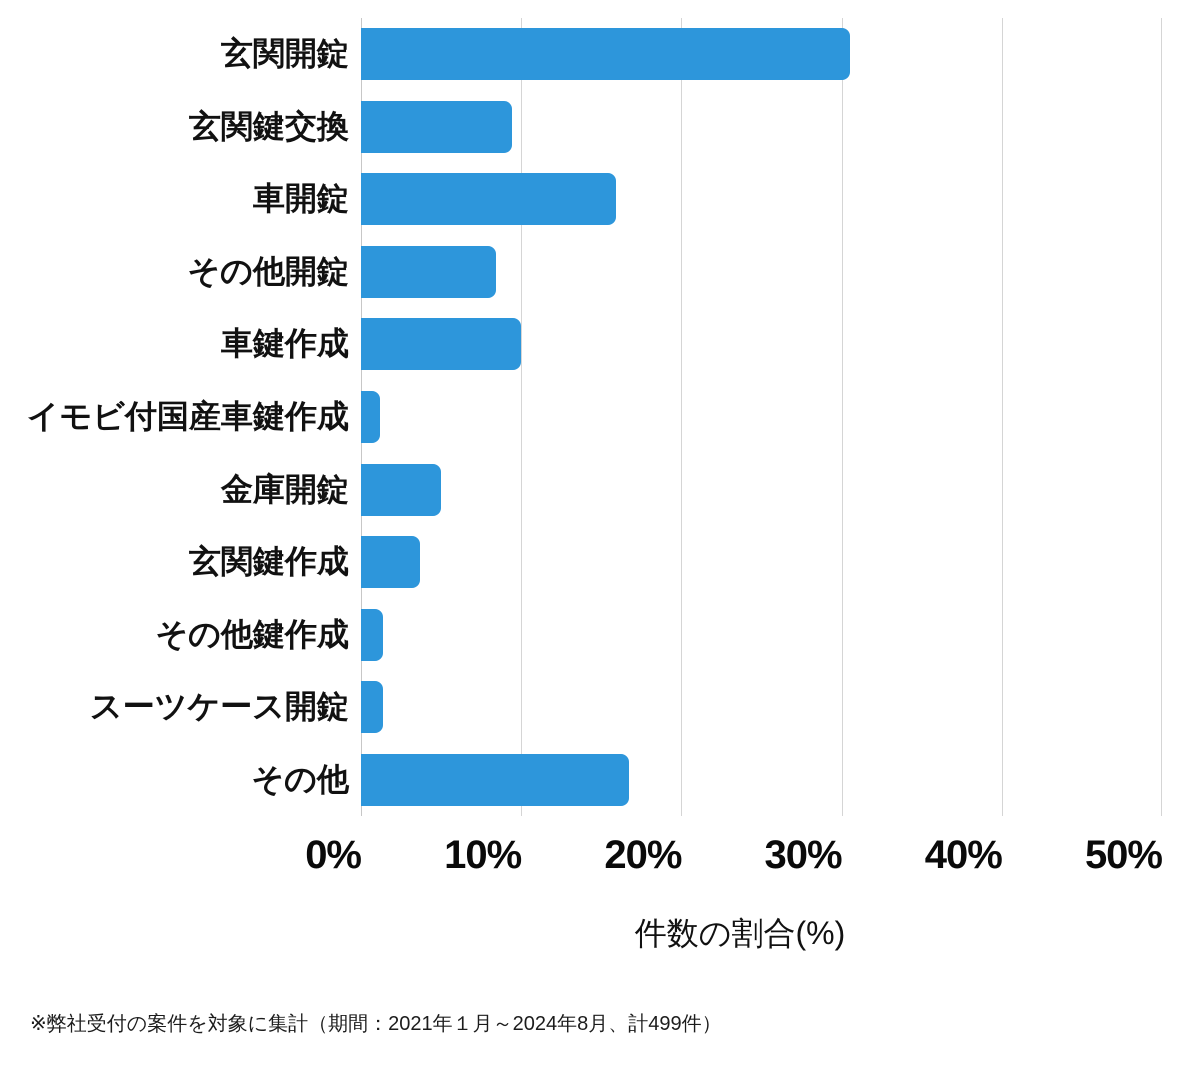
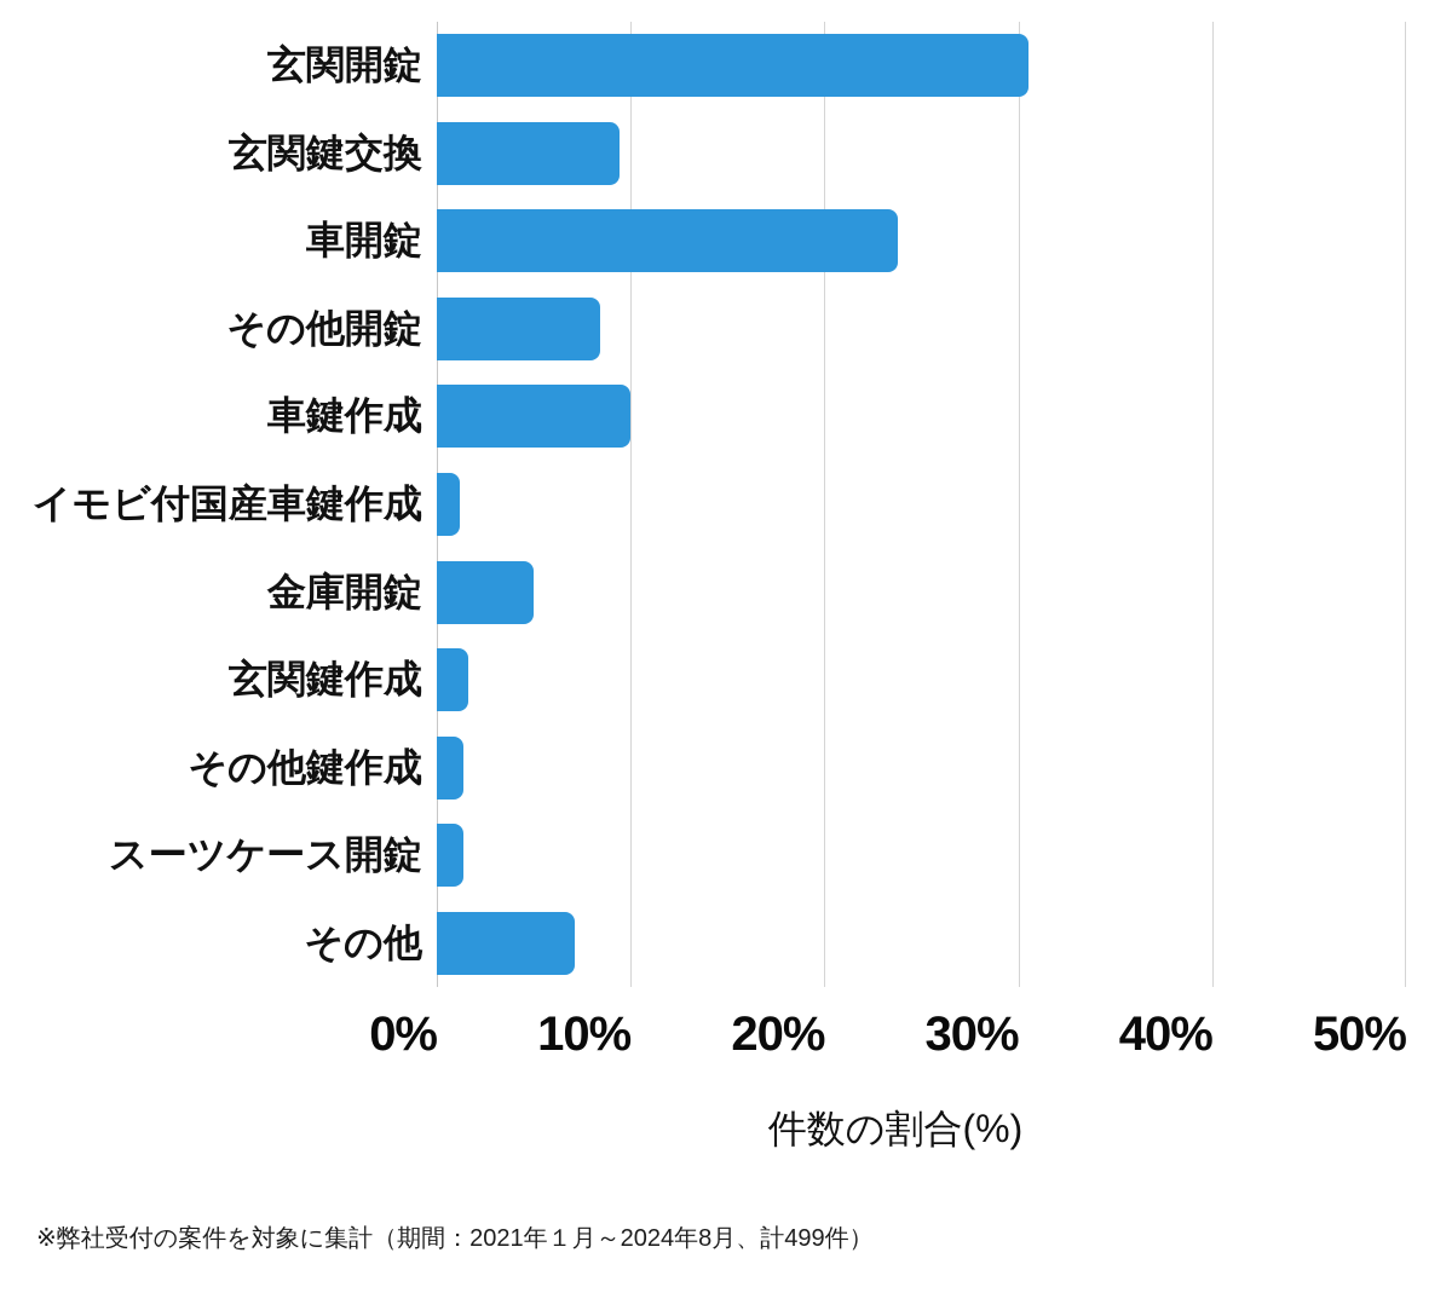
車開錠: 15.9% -> 23.8%
玄関鍵作成: 3.7% -> 1.6%
その他: 16.7% -> 7.1%
